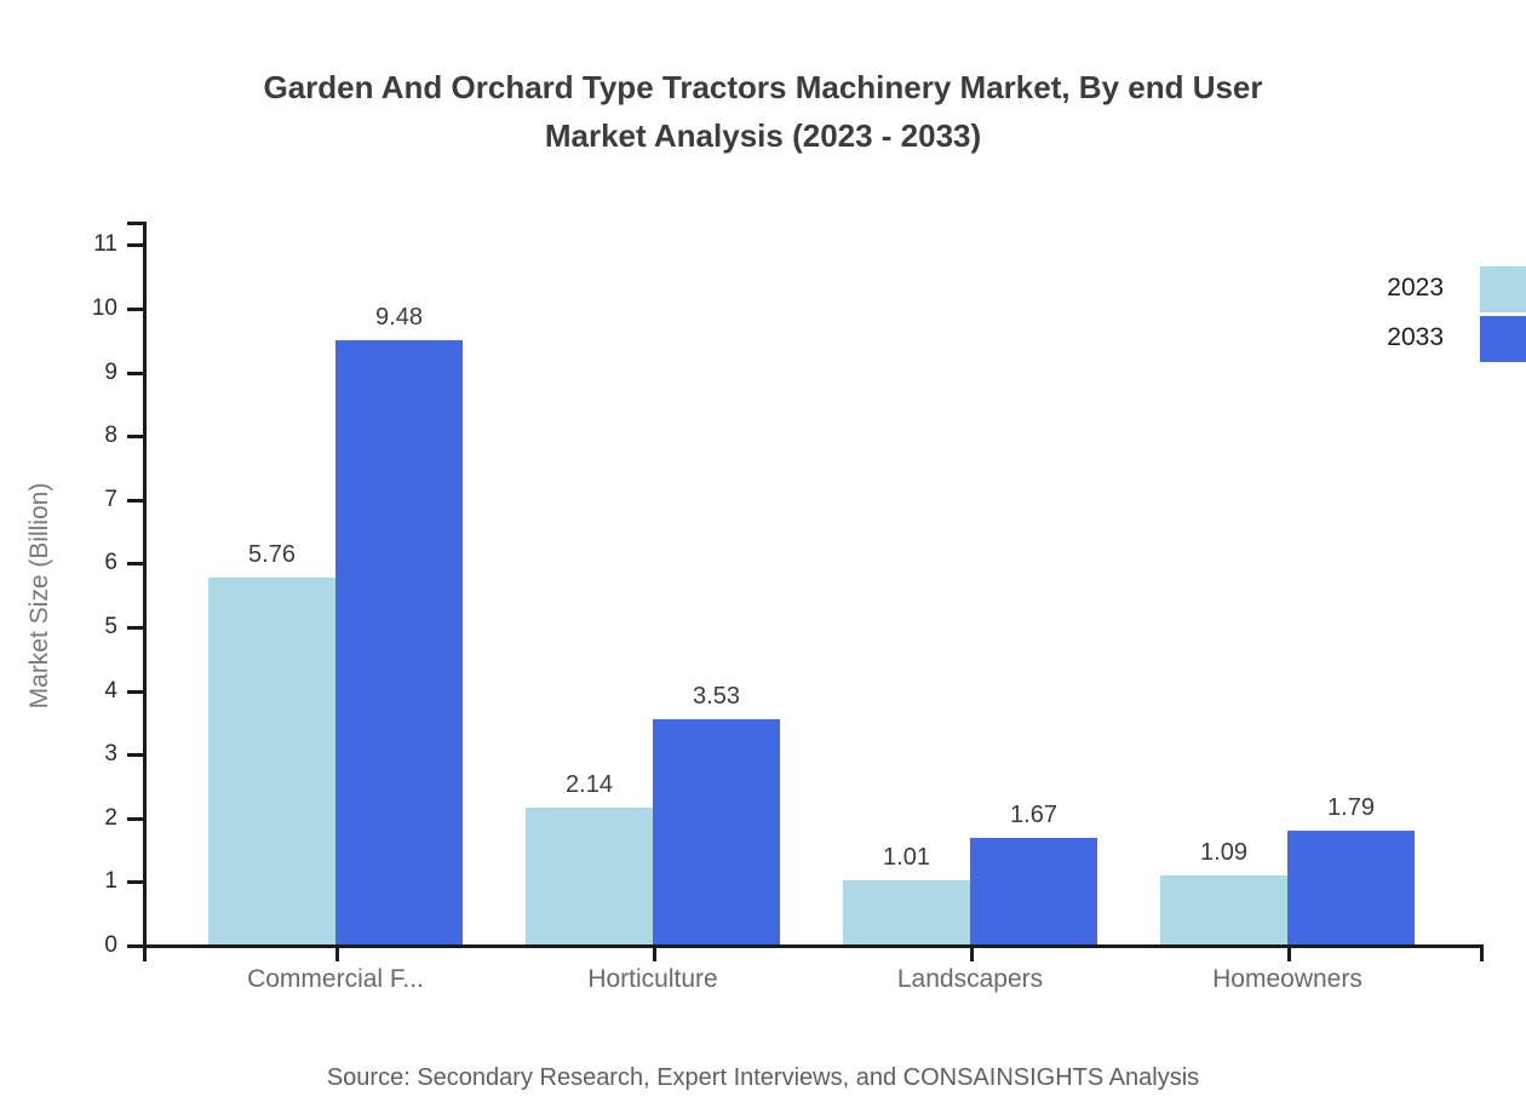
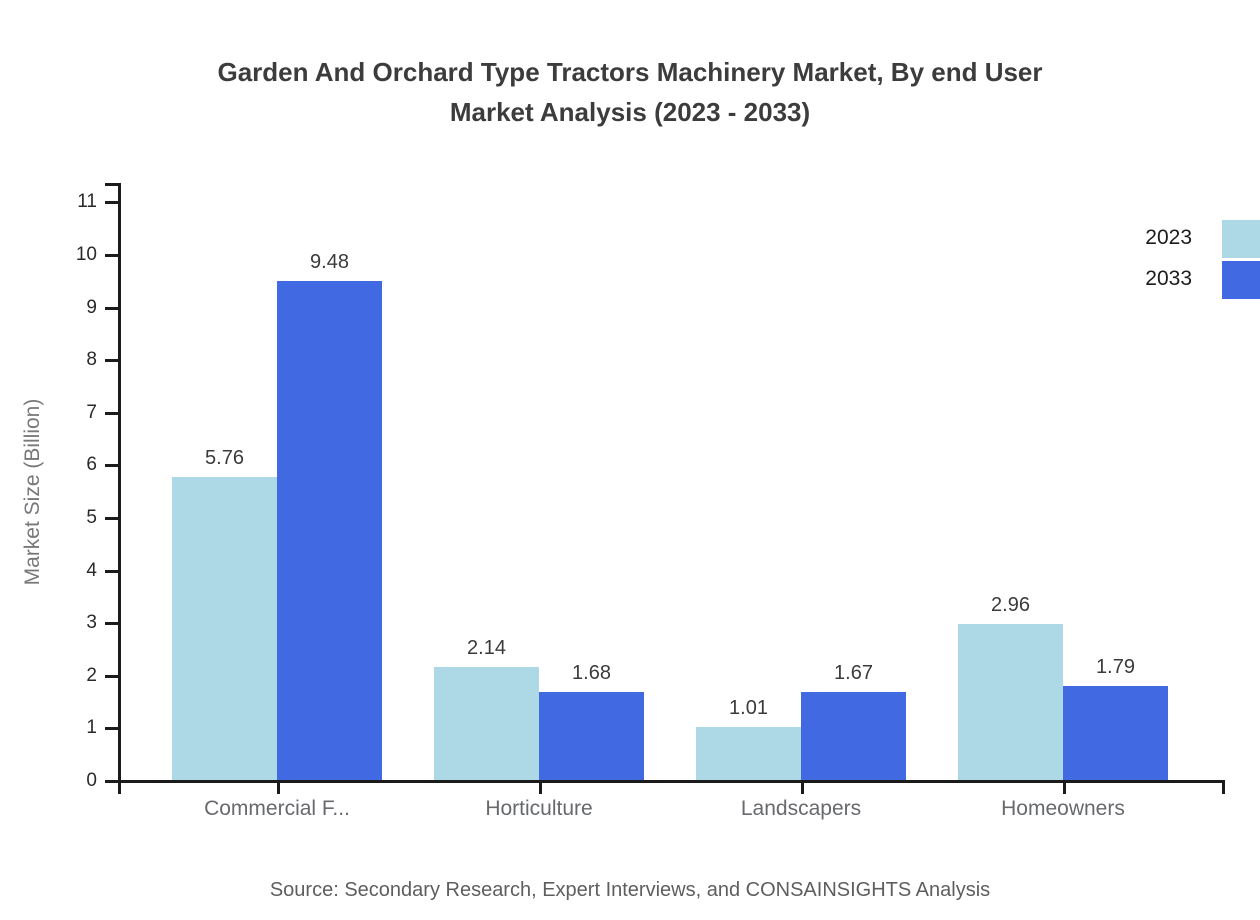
2033/Horticulture: 3.53 -> 1.68
2023/Homeowners: 1.09 -> 2.96
